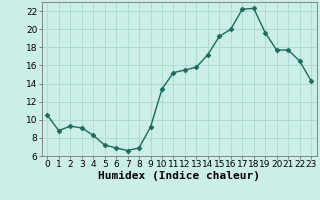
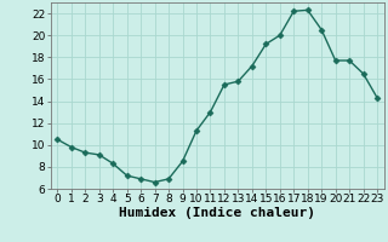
1: 8.8 -> 9.8
9: 9.2 -> 8.5
10: 13.4 -> 11.3
11: 15.2 -> 13.0
19: 19.6 -> 20.5
